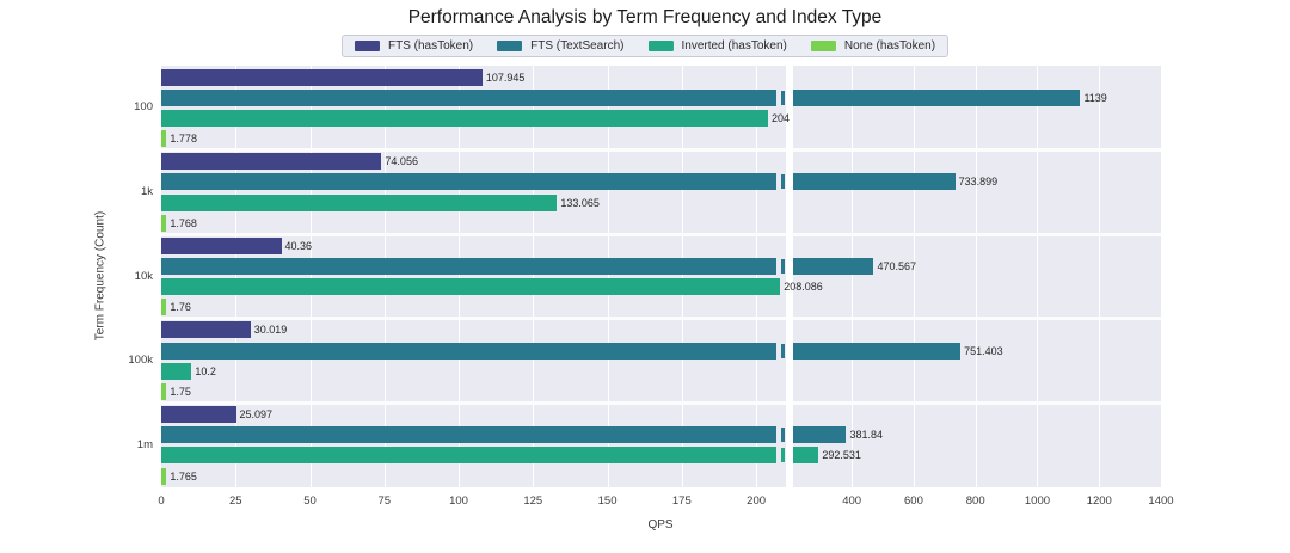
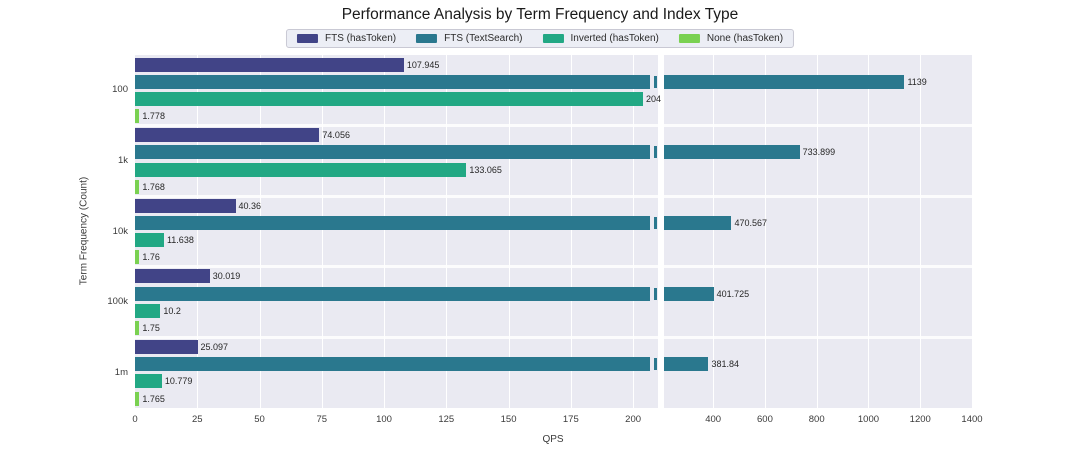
Inverted (hasToken)/10k: 208.086 -> 11.638
FTS (TextSearch)/100k: 751.403 -> 401.725
Inverted (hasToken)/1m: 292.531 -> 10.779
